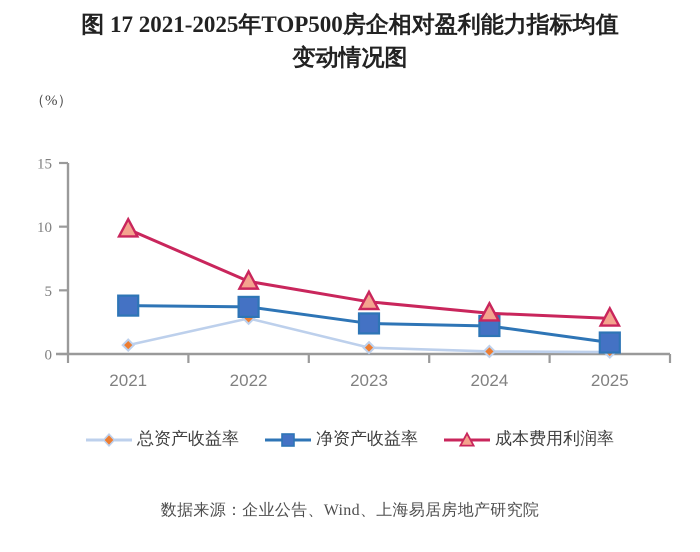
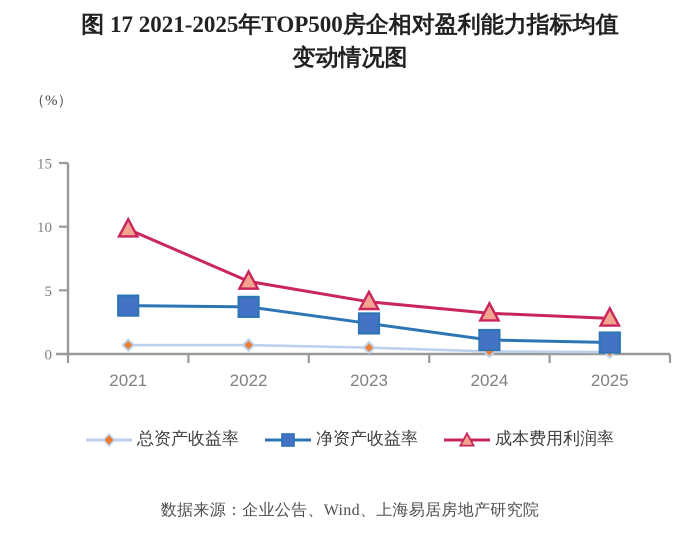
总资产收益率/2022: 2.8 -> 0.7
净资产收益率/2024: 2.2 -> 1.1
